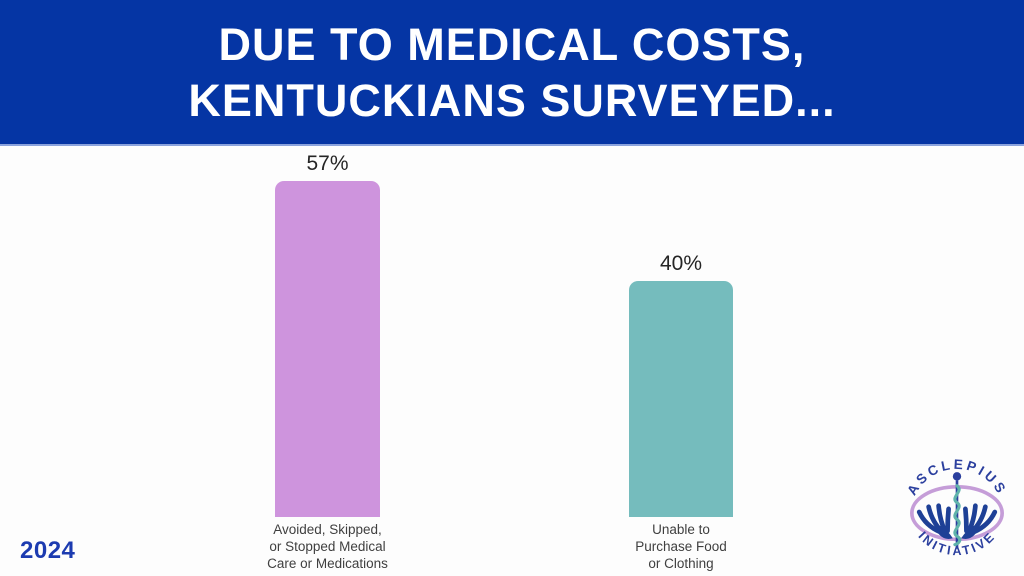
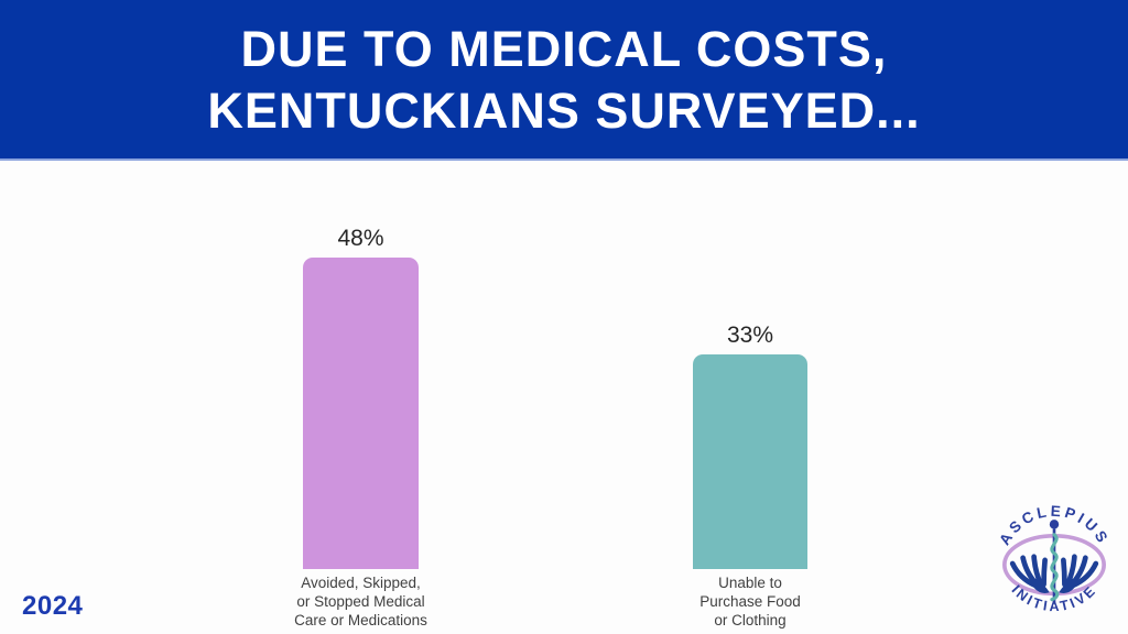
Avoided, Skipped, or Stopped Medical Care or Medications: 57% -> 48%
Unable to Purchase Food or Clothing: 40% -> 33%
